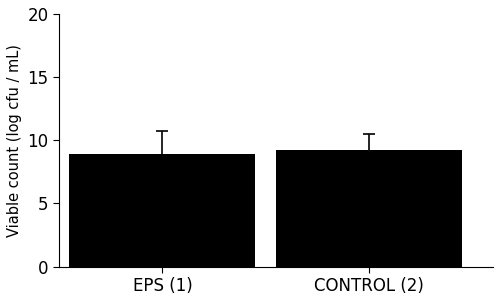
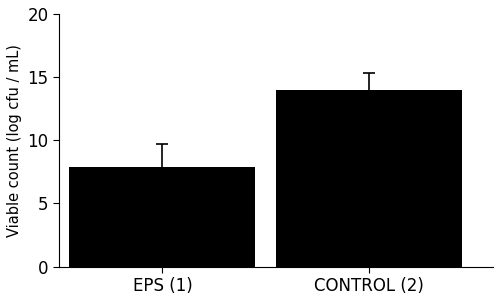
EPS (1): 8.9 -> 7.9
CONTROL (2): 9.2 -> 14.0
